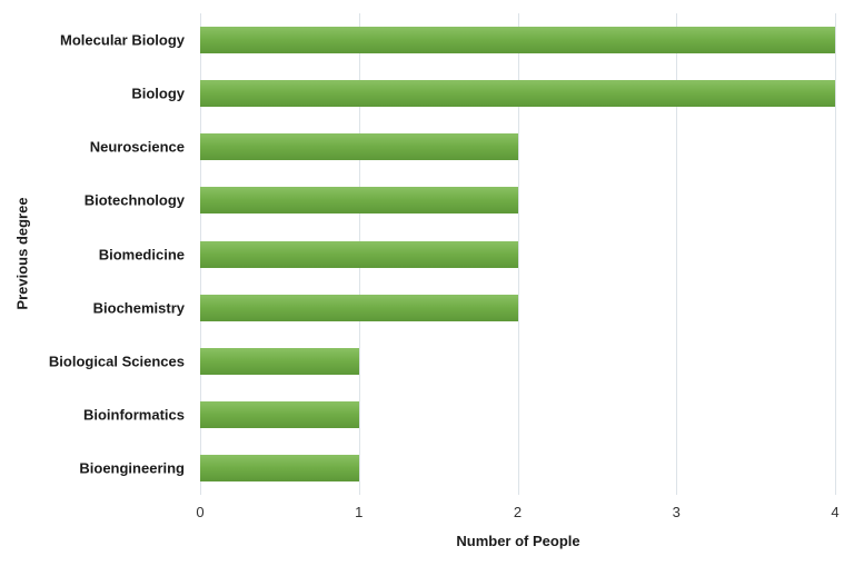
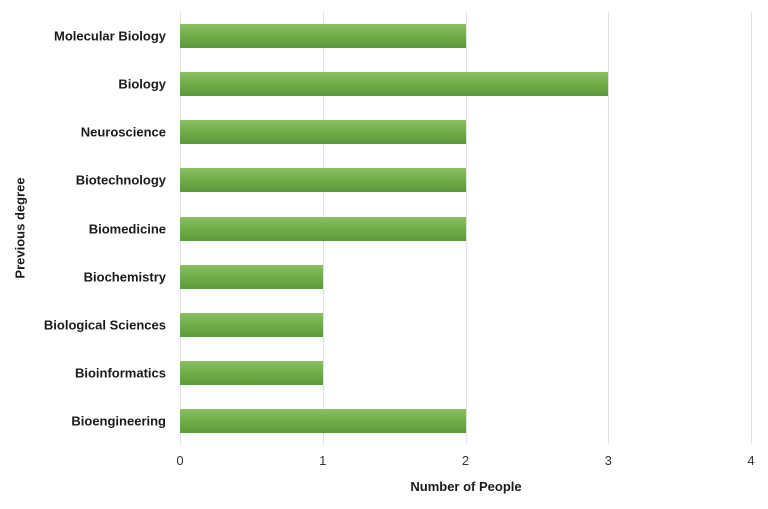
Molecular Biology: 4 -> 2
Biology: 4 -> 3
Biochemistry: 2 -> 1
Bioengineering: 1 -> 2
